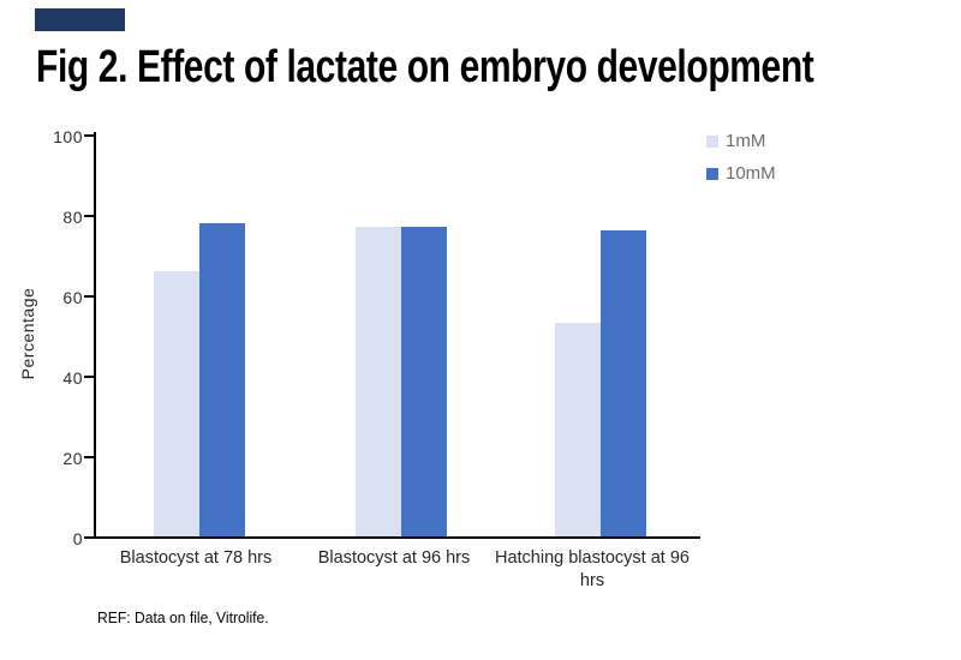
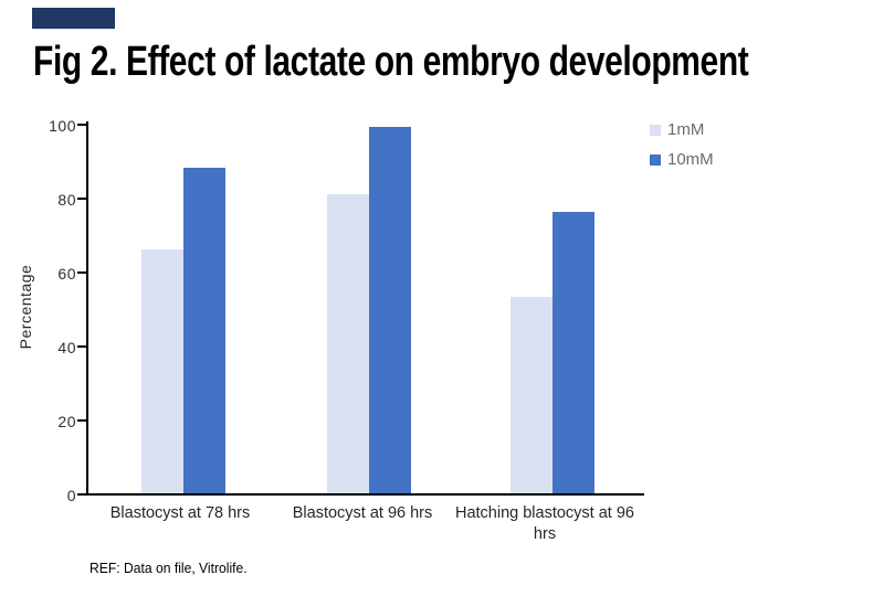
10mM/Blastocyst at 78 hrs: 78 -> 88
1mM/Blastocyst at 96 hrs: 77 -> 81
10mM/Blastocyst at 96 hrs: 77 -> 99
